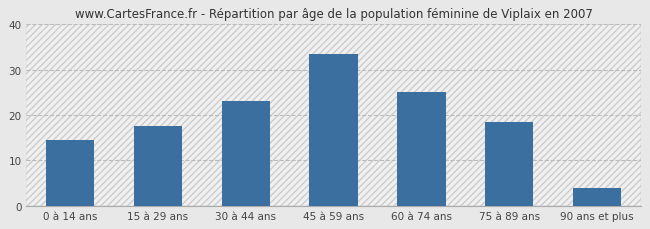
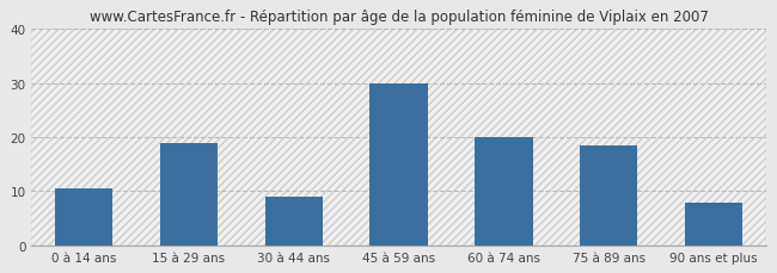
0 à 14 ans: 14.5 -> 10.5
15 à 29 ans: 17.5 -> 19.0
30 à 44 ans: 23.0 -> 9.0
45 à 59 ans: 33.5 -> 30.0
60 à 74 ans: 25.0 -> 20.0
90 ans et plus: 4.0 -> 8.0
